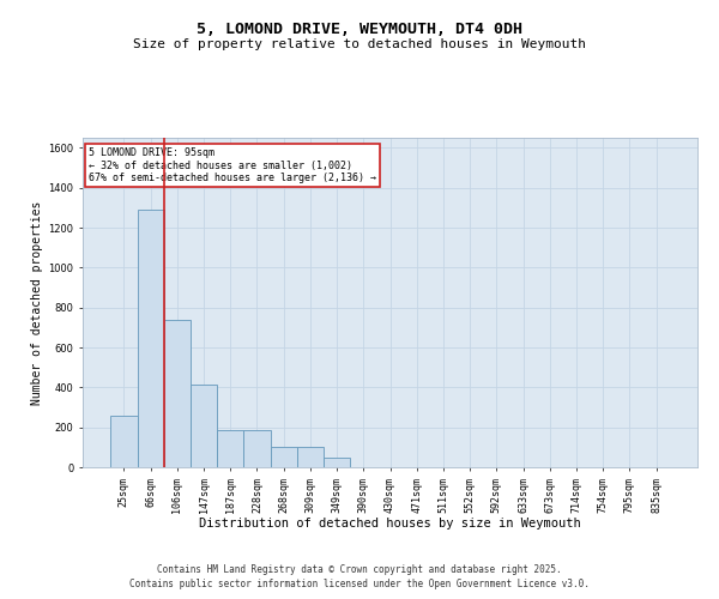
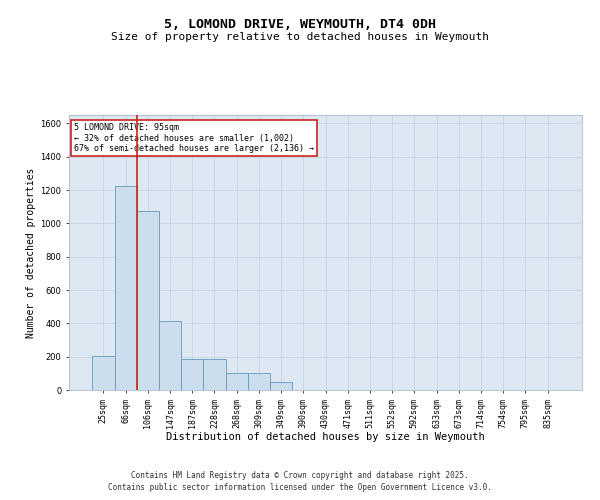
25sqm: 260 -> 200
66sqm: 1290 -> 1220
106sqm: 740 -> 1080
